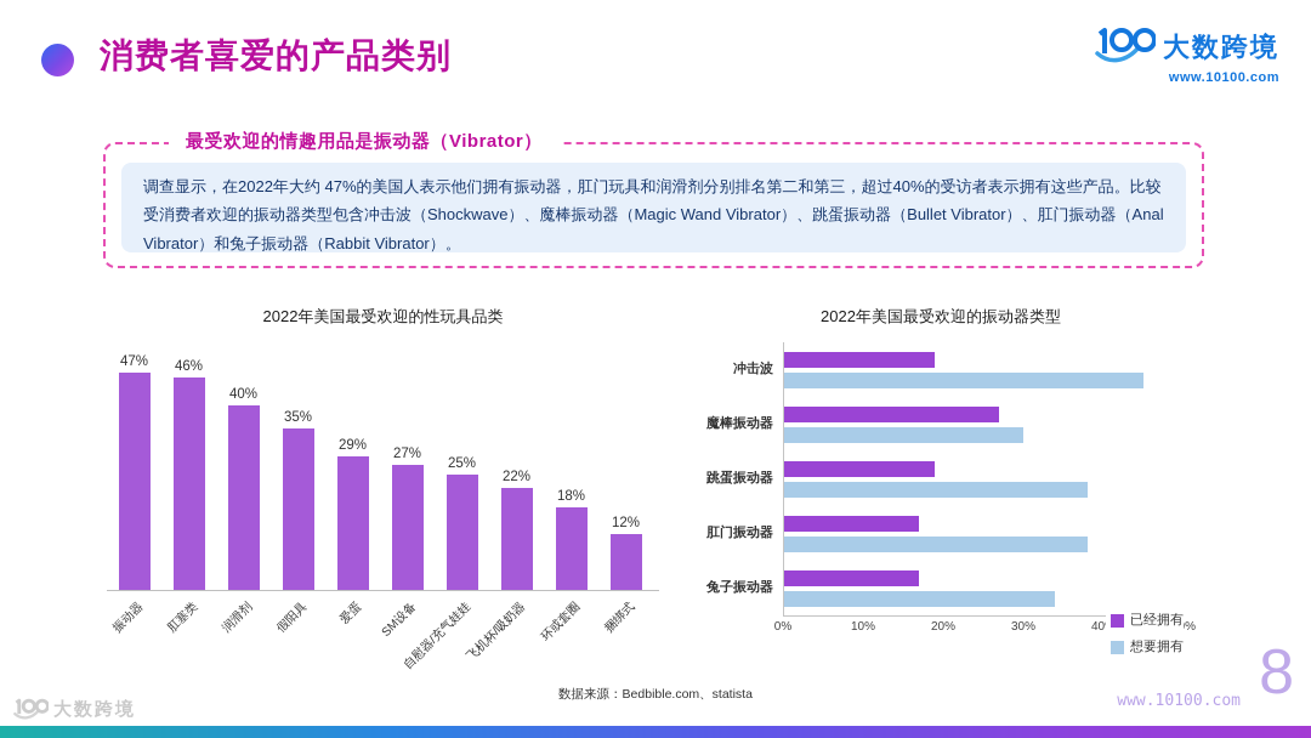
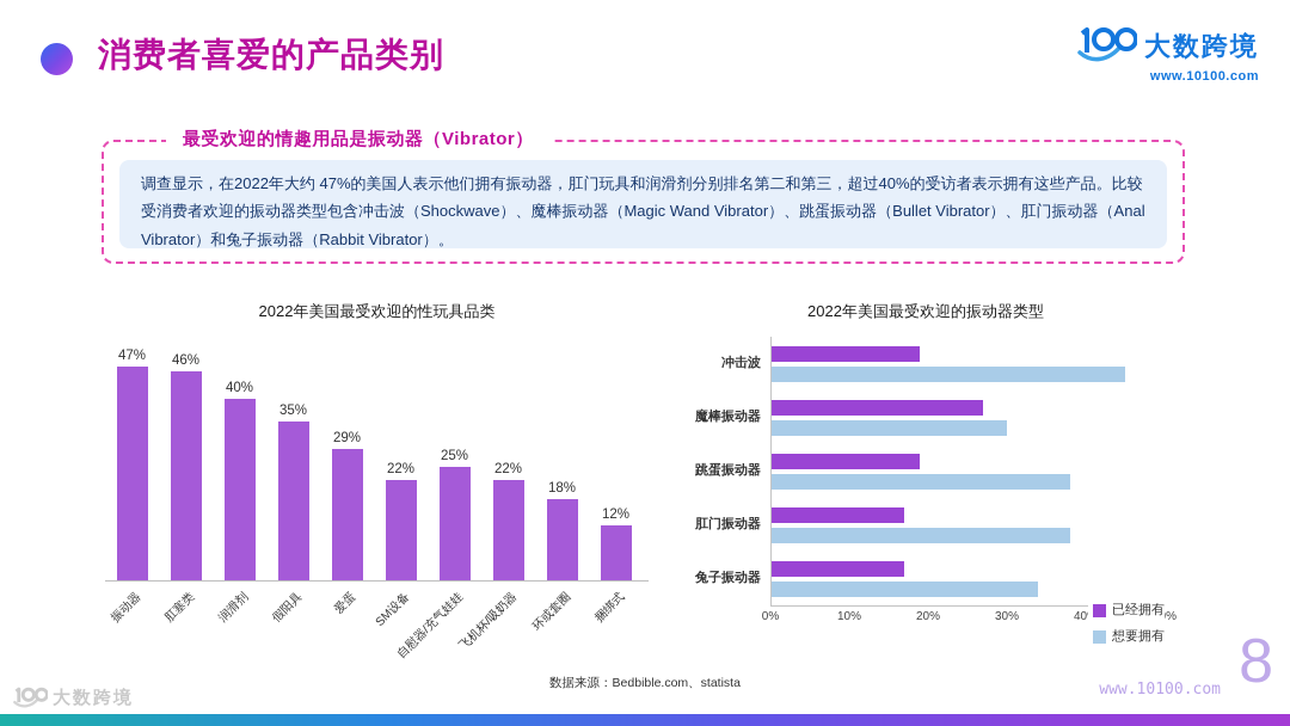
2022年美国最受欢迎的性玩具品类/SM设备: 27% -> 22%
